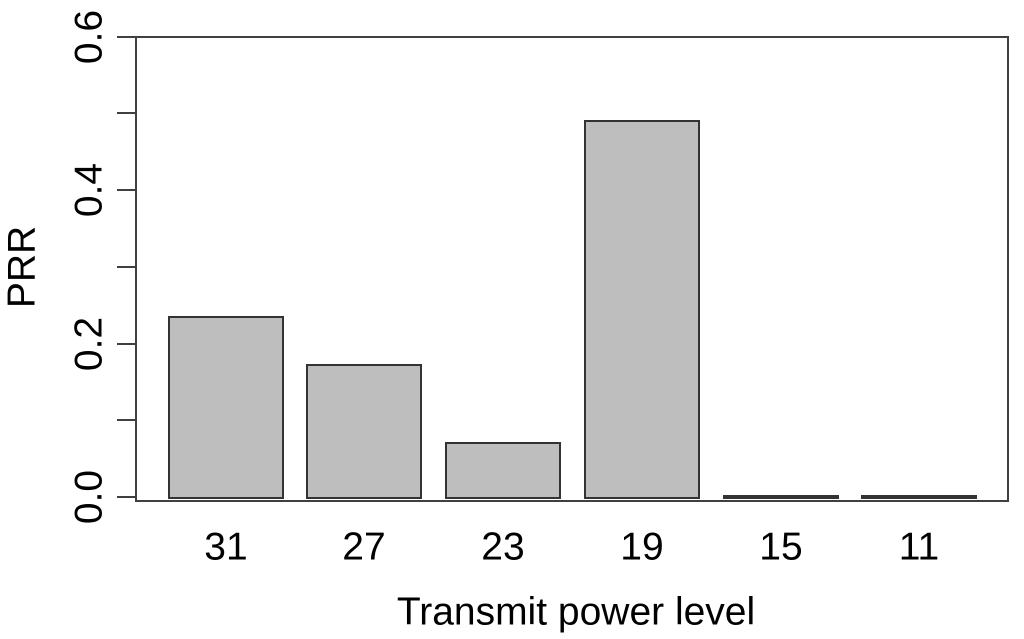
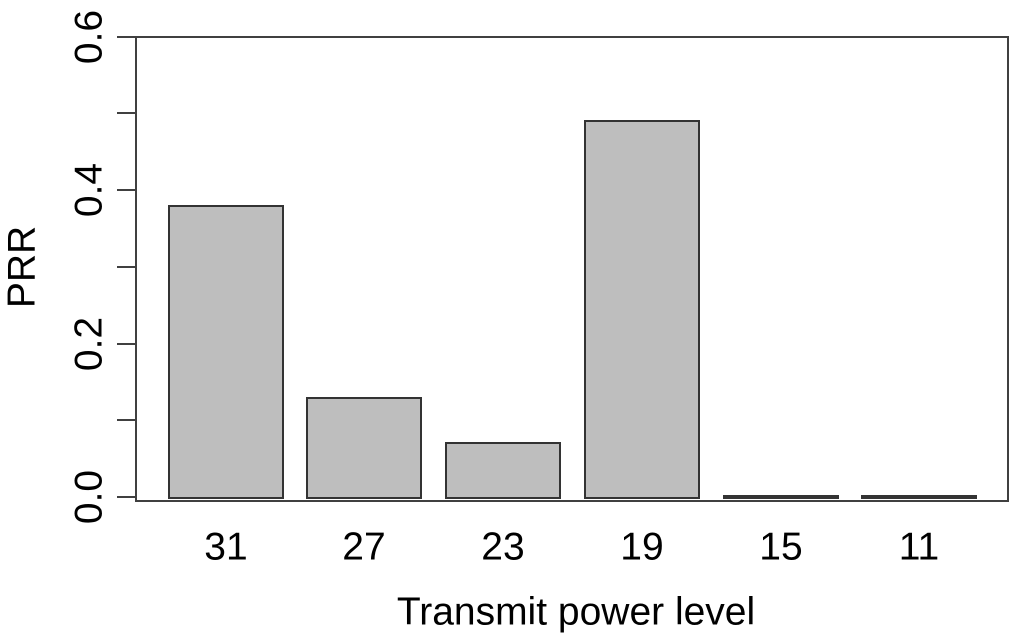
31: 0.24 -> 0.38
27: 0.17 -> 0.13
